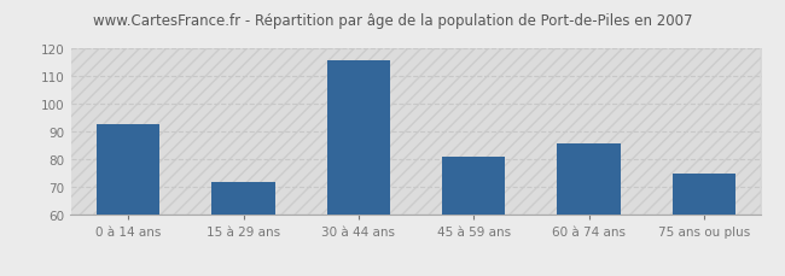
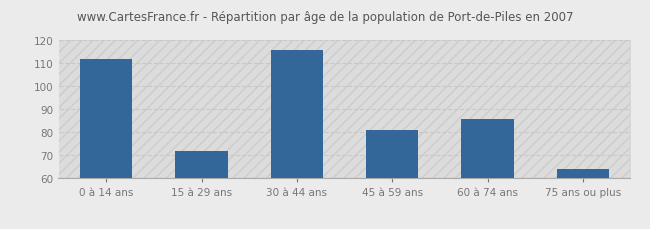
0 à 14 ans: 93 -> 112
75 ans ou plus: 75 -> 64
